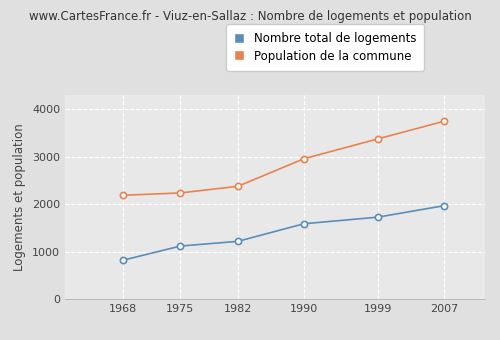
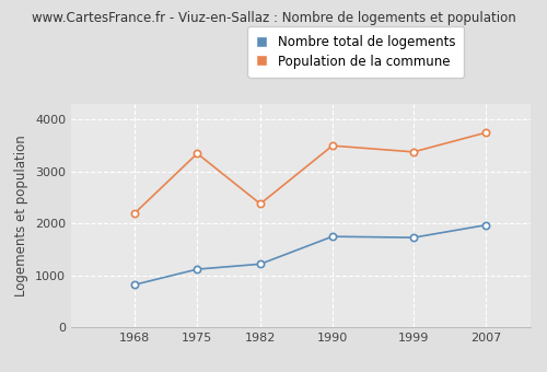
Population de la commune/1975: 2240 -> 3350
Nombre total de logements/1990: 1590 -> 1750
Population de la commune/1990: 2960 -> 3500
